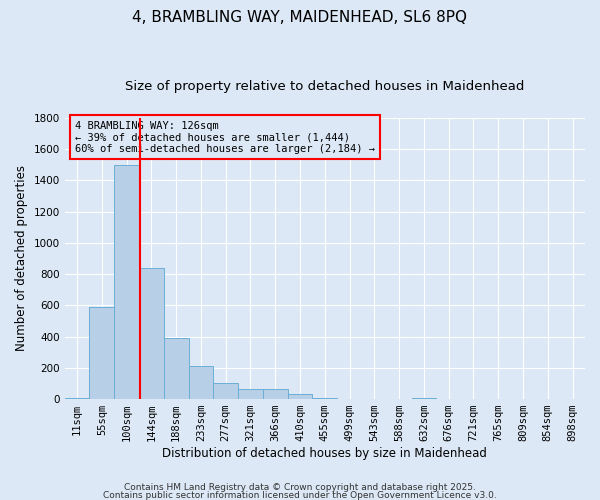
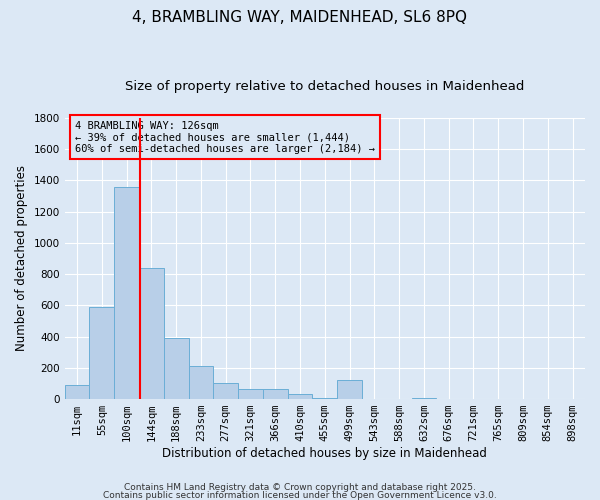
11sqm: 0 -> 90
100sqm: 1500 -> 1360
499sqm: 0 -> 120
